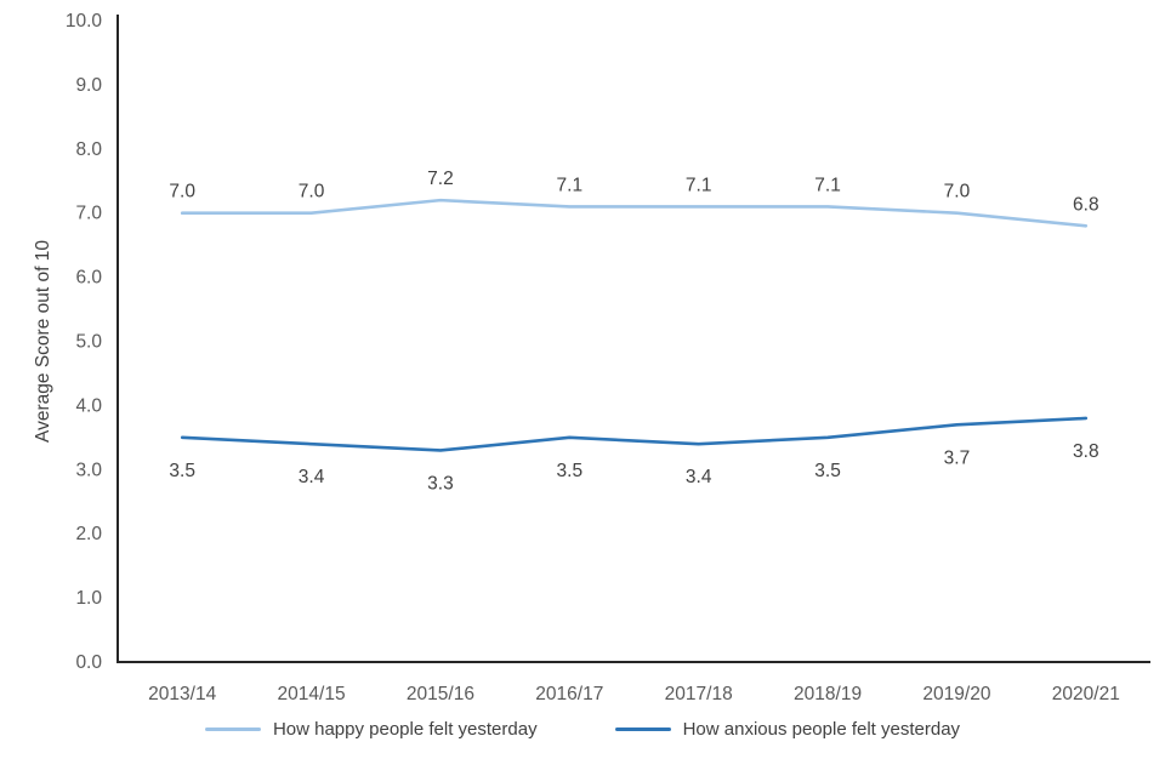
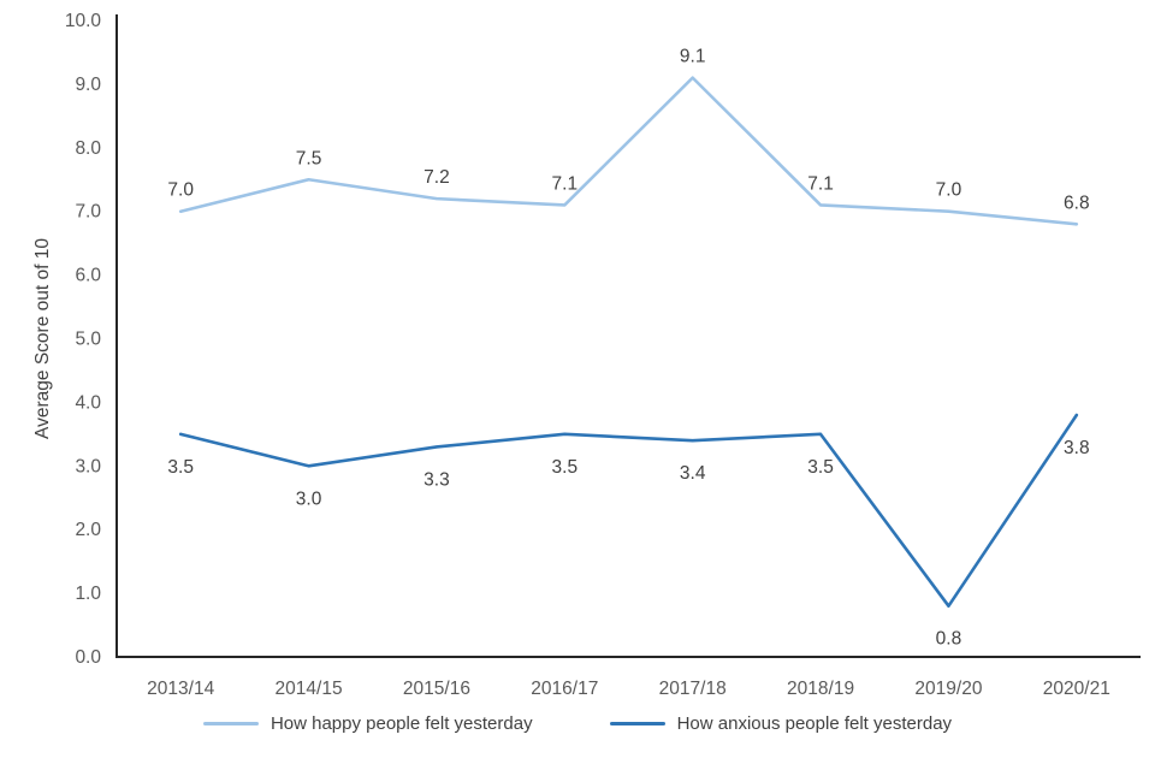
How happy people felt yesterday/2014/15: 7.0 -> 7.5
How anxious people felt yesterday/2014/15: 3.4 -> 3.0
How happy people felt yesterday/2017/18: 7.1 -> 9.1
How anxious people felt yesterday/2019/20: 3.7 -> 0.8
